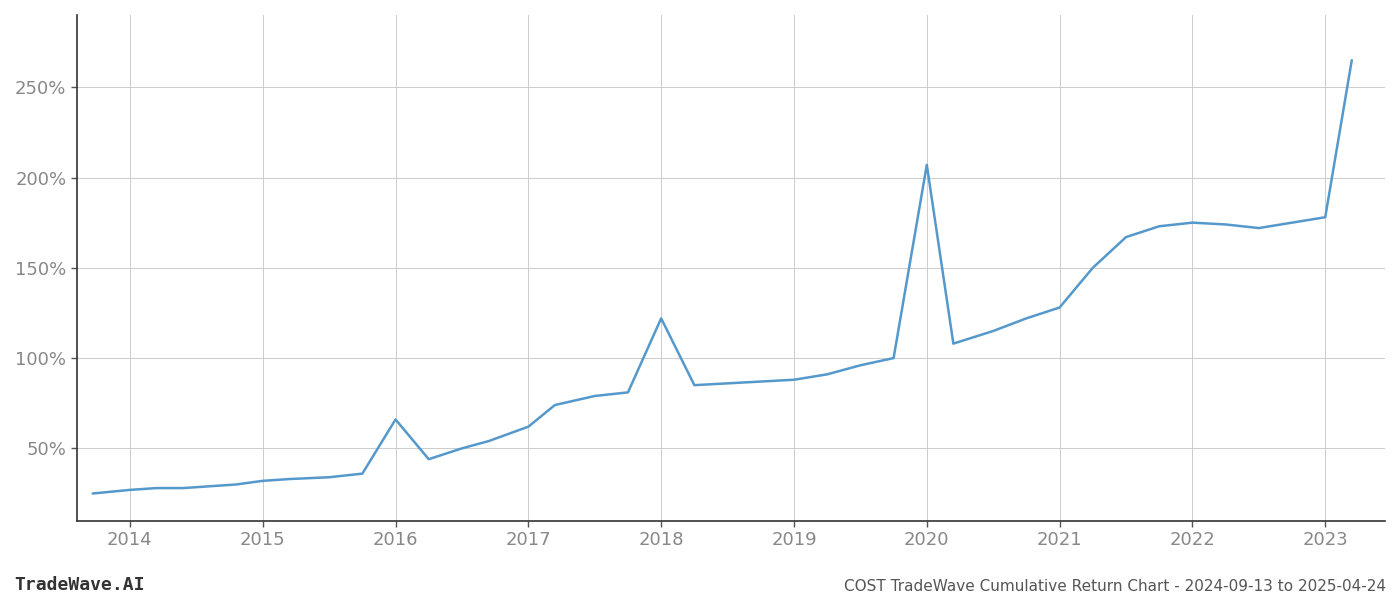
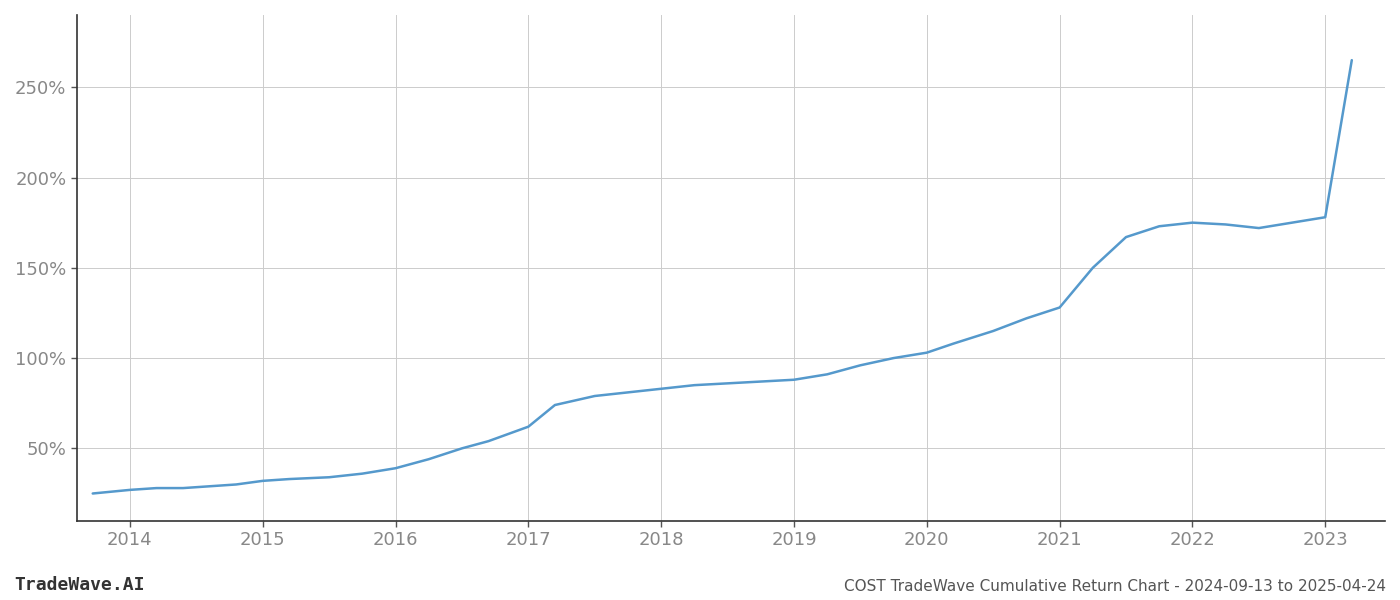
2016: 66% -> 39%
2018: 122% -> 83%
2020: 207% -> 103%
